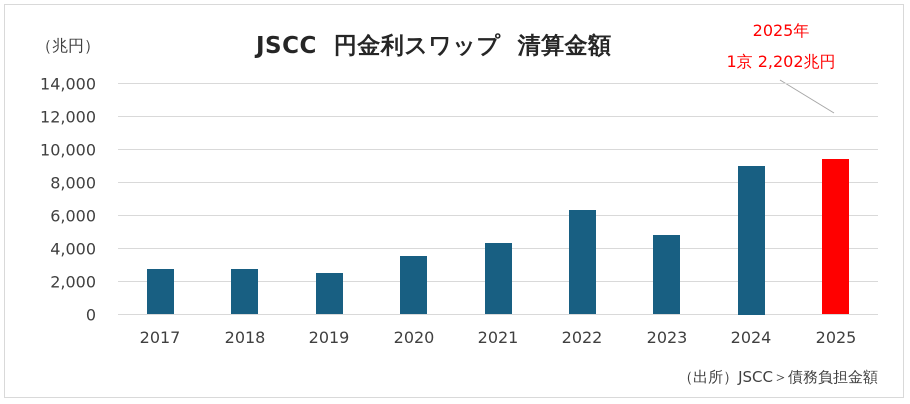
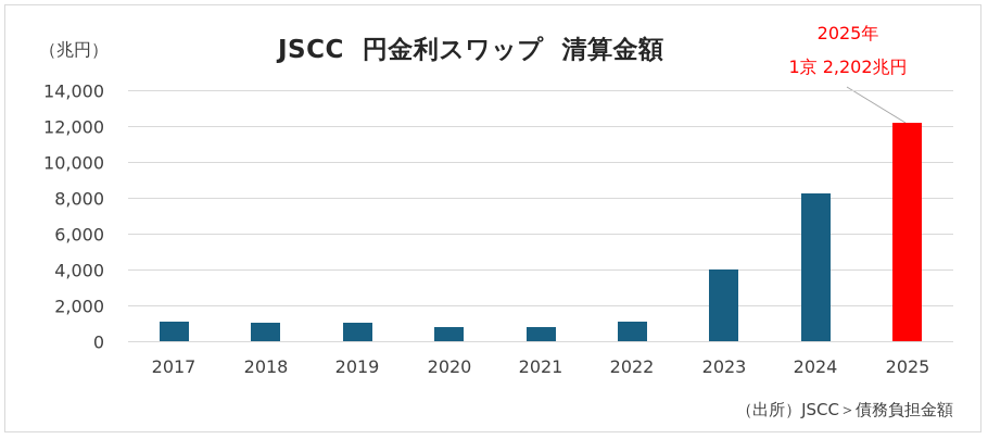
2017: 2700 -> 1100
2018: 2700 -> 1000
2019: 2500 -> 1000
2020: 3500 -> 800
2021: 4300 -> 800
2022: 6300 -> 1100
2023: 4800 -> 4000
2024: 9000 -> 8300
2025: 9400 -> 12200
